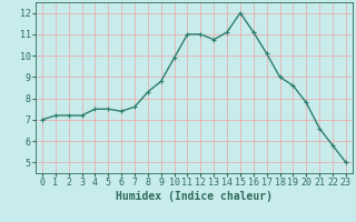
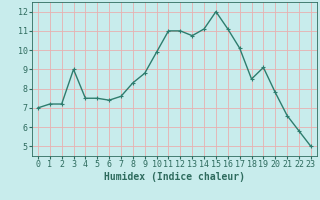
3: 7.2 -> 9.0
18: 9.0 -> 8.5
19: 8.6 -> 9.1
